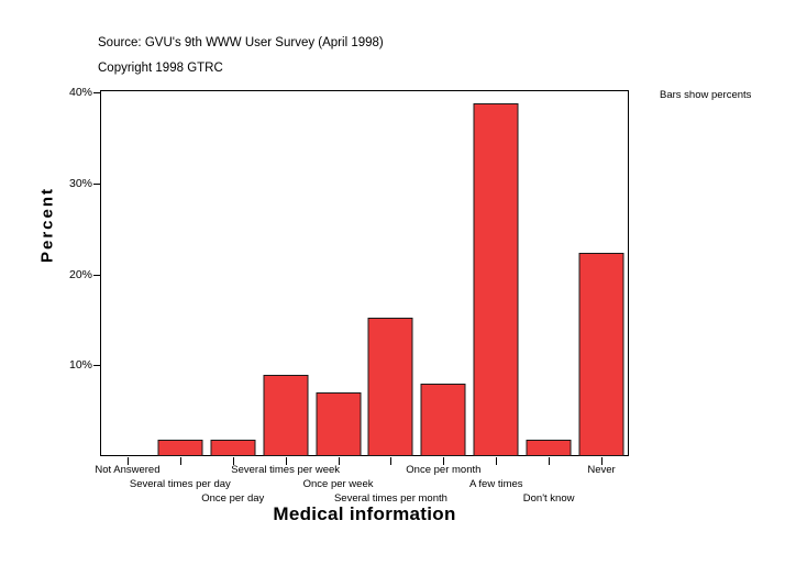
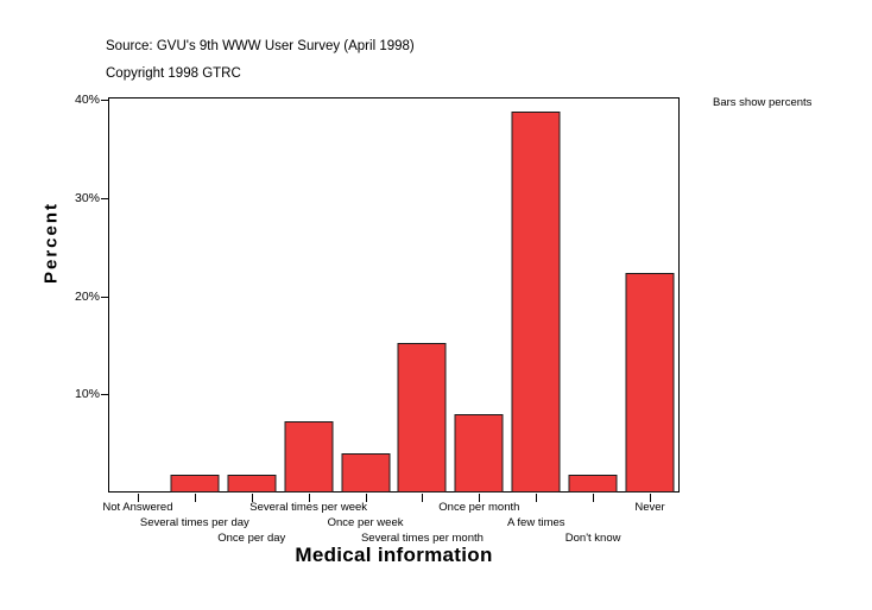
Several times per week: 9% -> 7%
Once per week: 7% -> 4%
